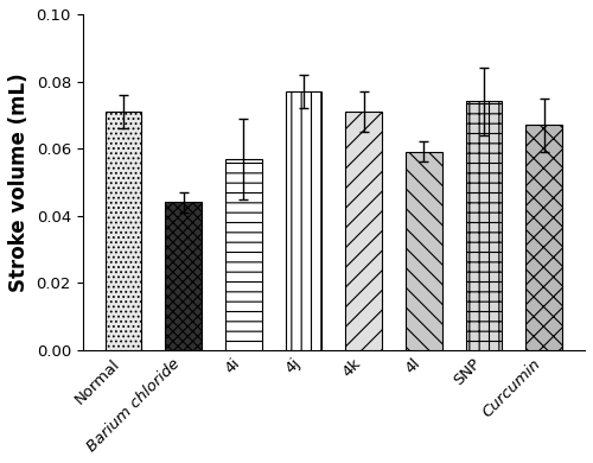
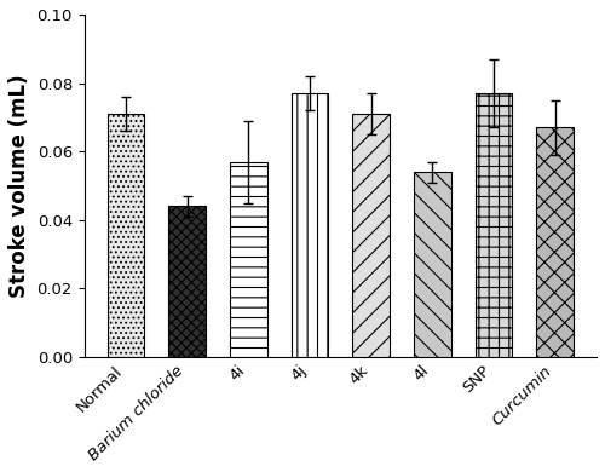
4l: 0.059 -> 0.054
SNP: 0.074 -> 0.077
